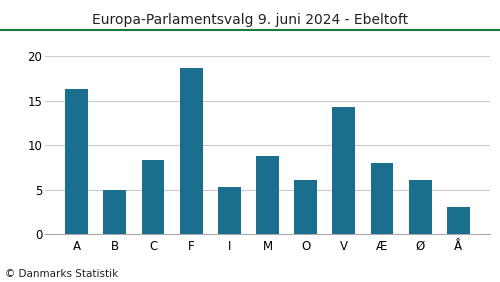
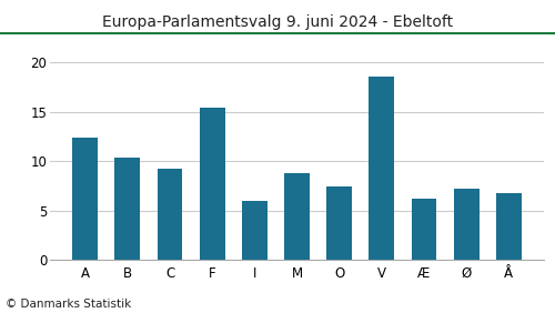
A: 16.3 -> 12.4
B: 5.0 -> 10.4
C: 8.3 -> 9.2
F: 18.7 -> 15.4
I: 5.3 -> 6.0
O: 6.1 -> 7.4
V: 14.3 -> 18.6
Æ: 8.0 -> 6.2
Ø: 6.1 -> 7.2
Å: 3.0 -> 6.8
